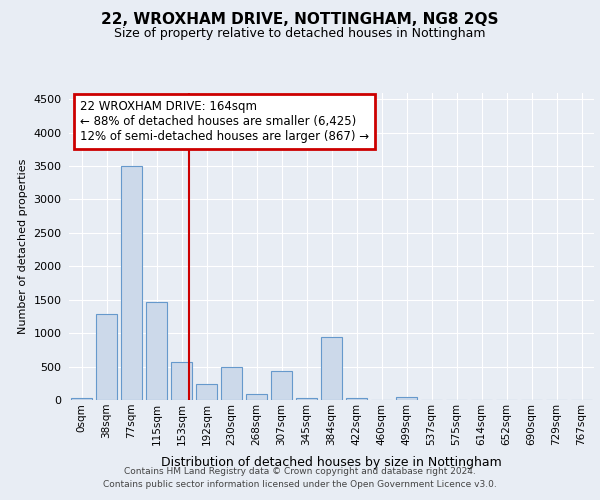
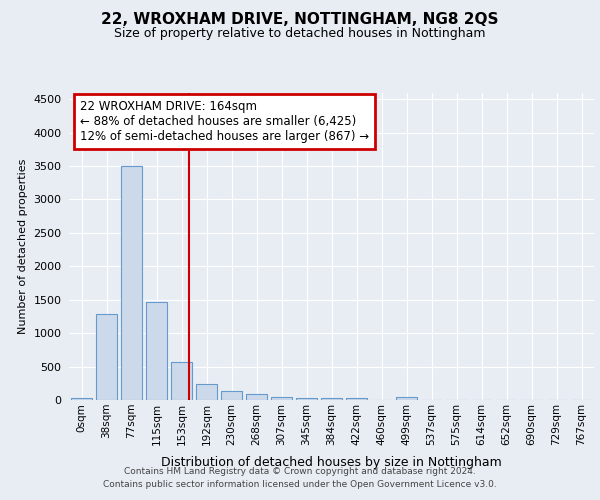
230sqm: 500 -> 130
307sqm: 440 -> 50
384sqm: 940 -> 30
